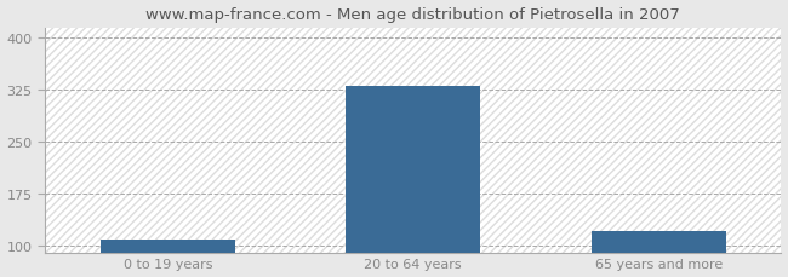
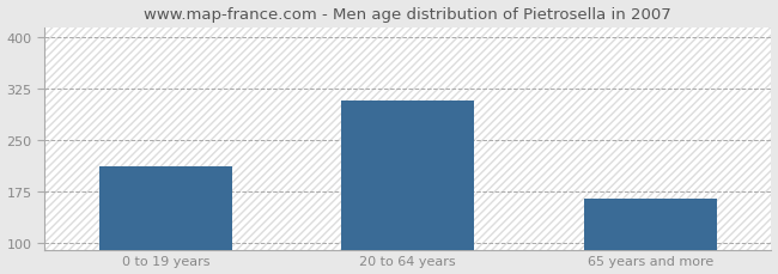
0 to 19 years: 108 -> 212
20 to 64 years: 330 -> 308
65 years and more: 120 -> 164
